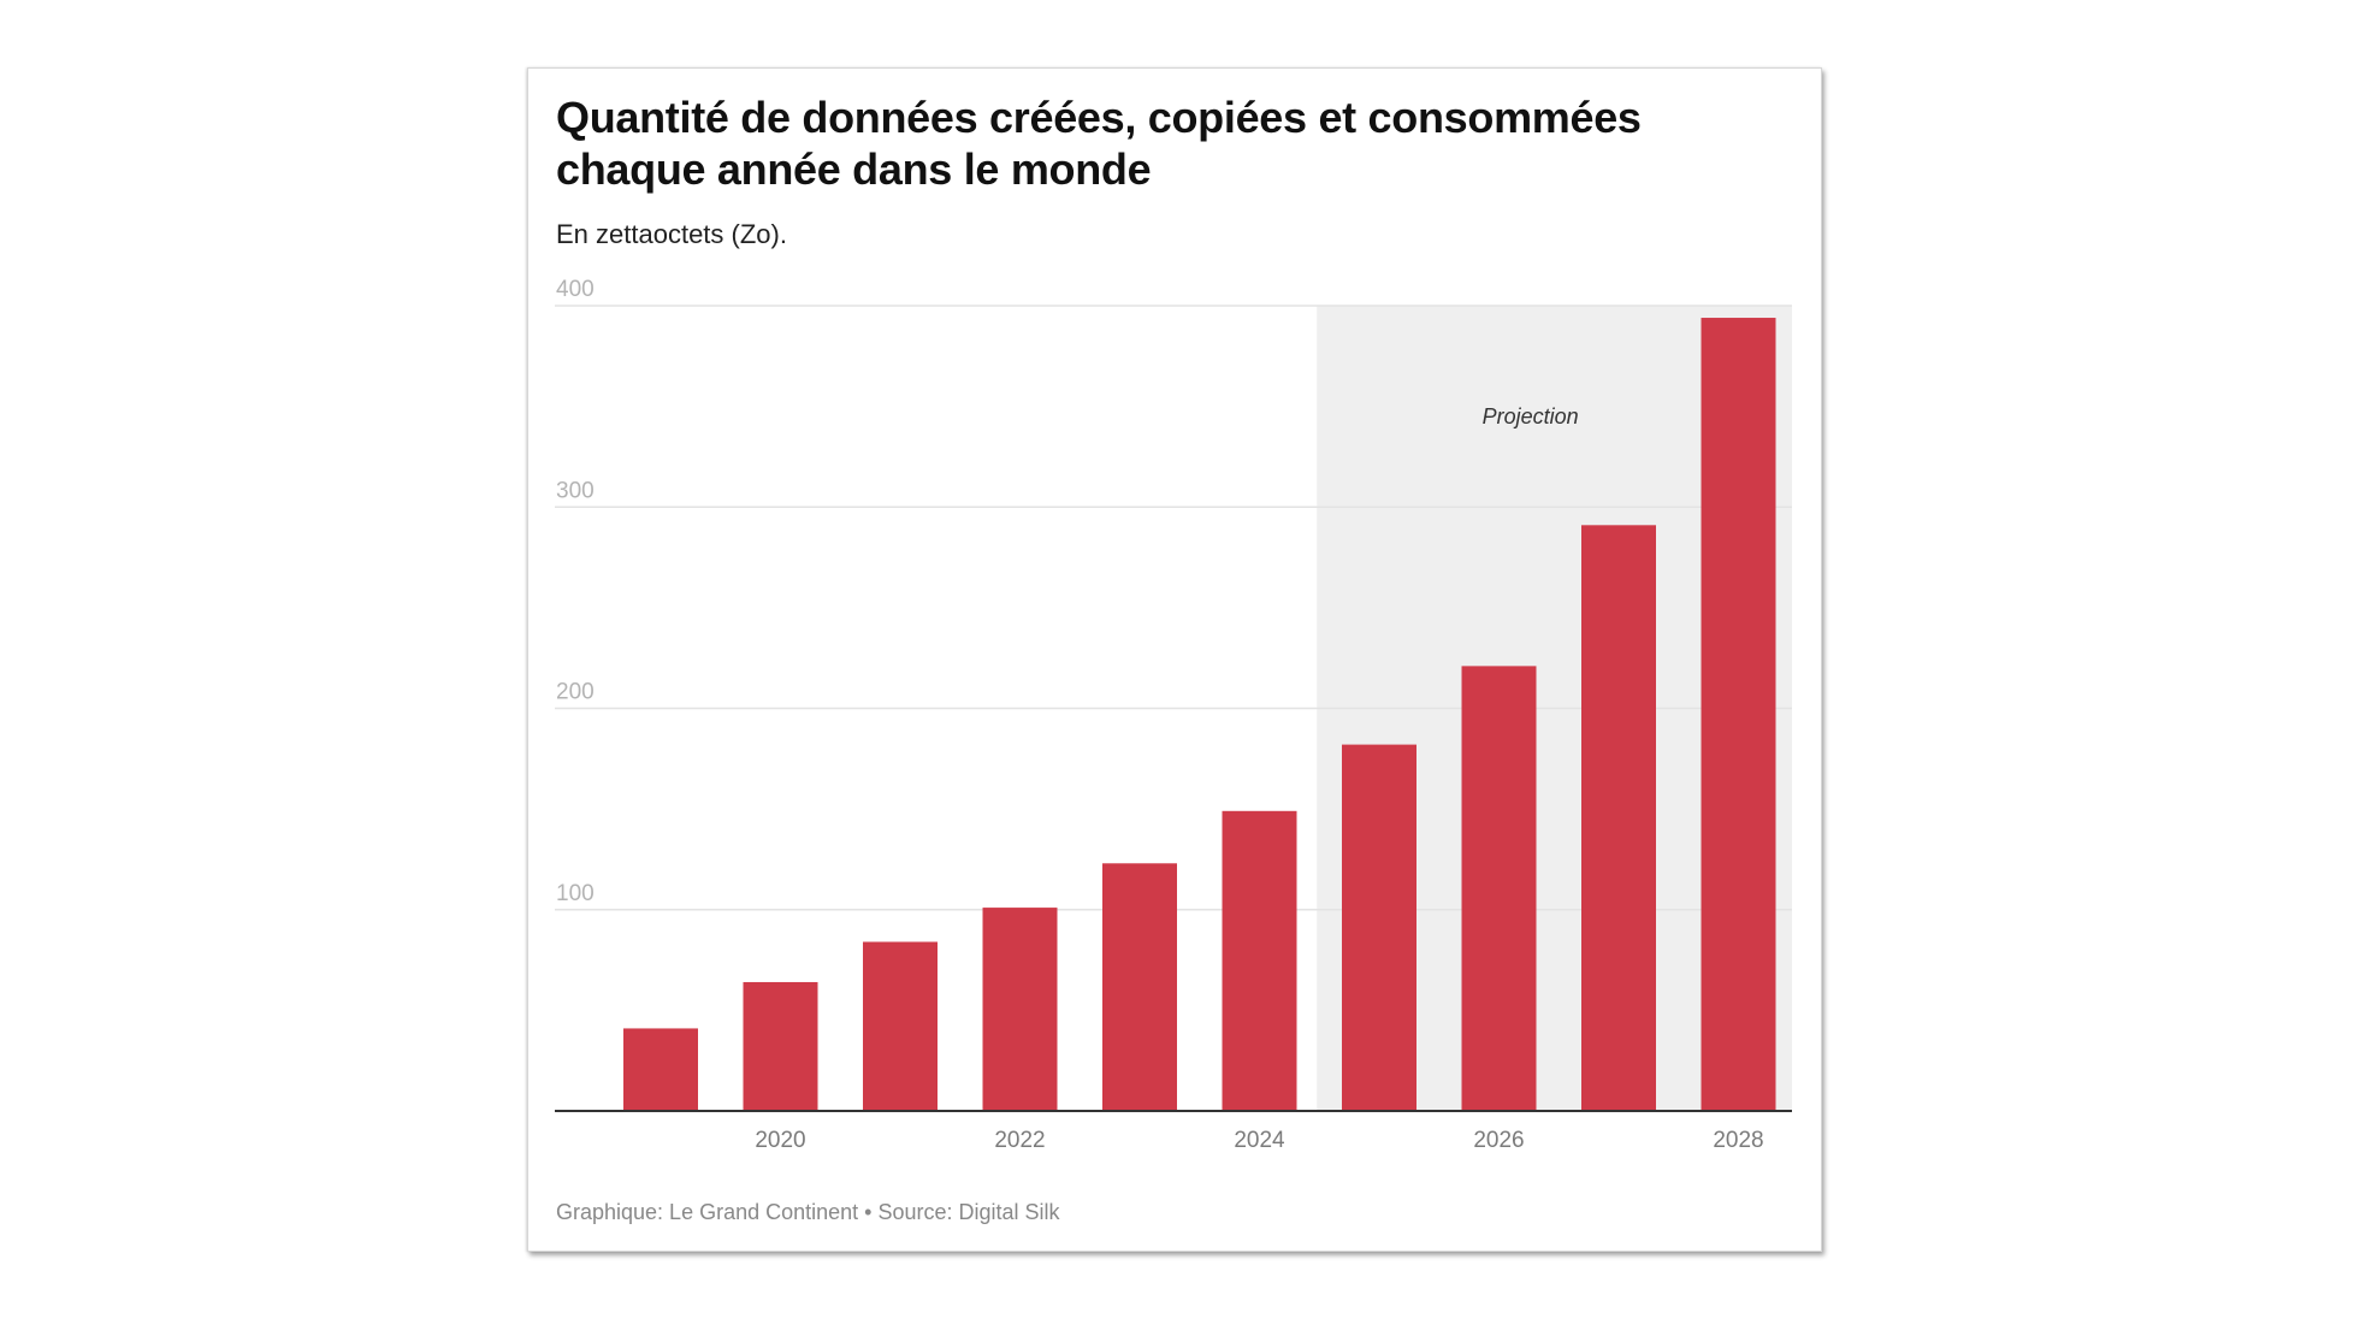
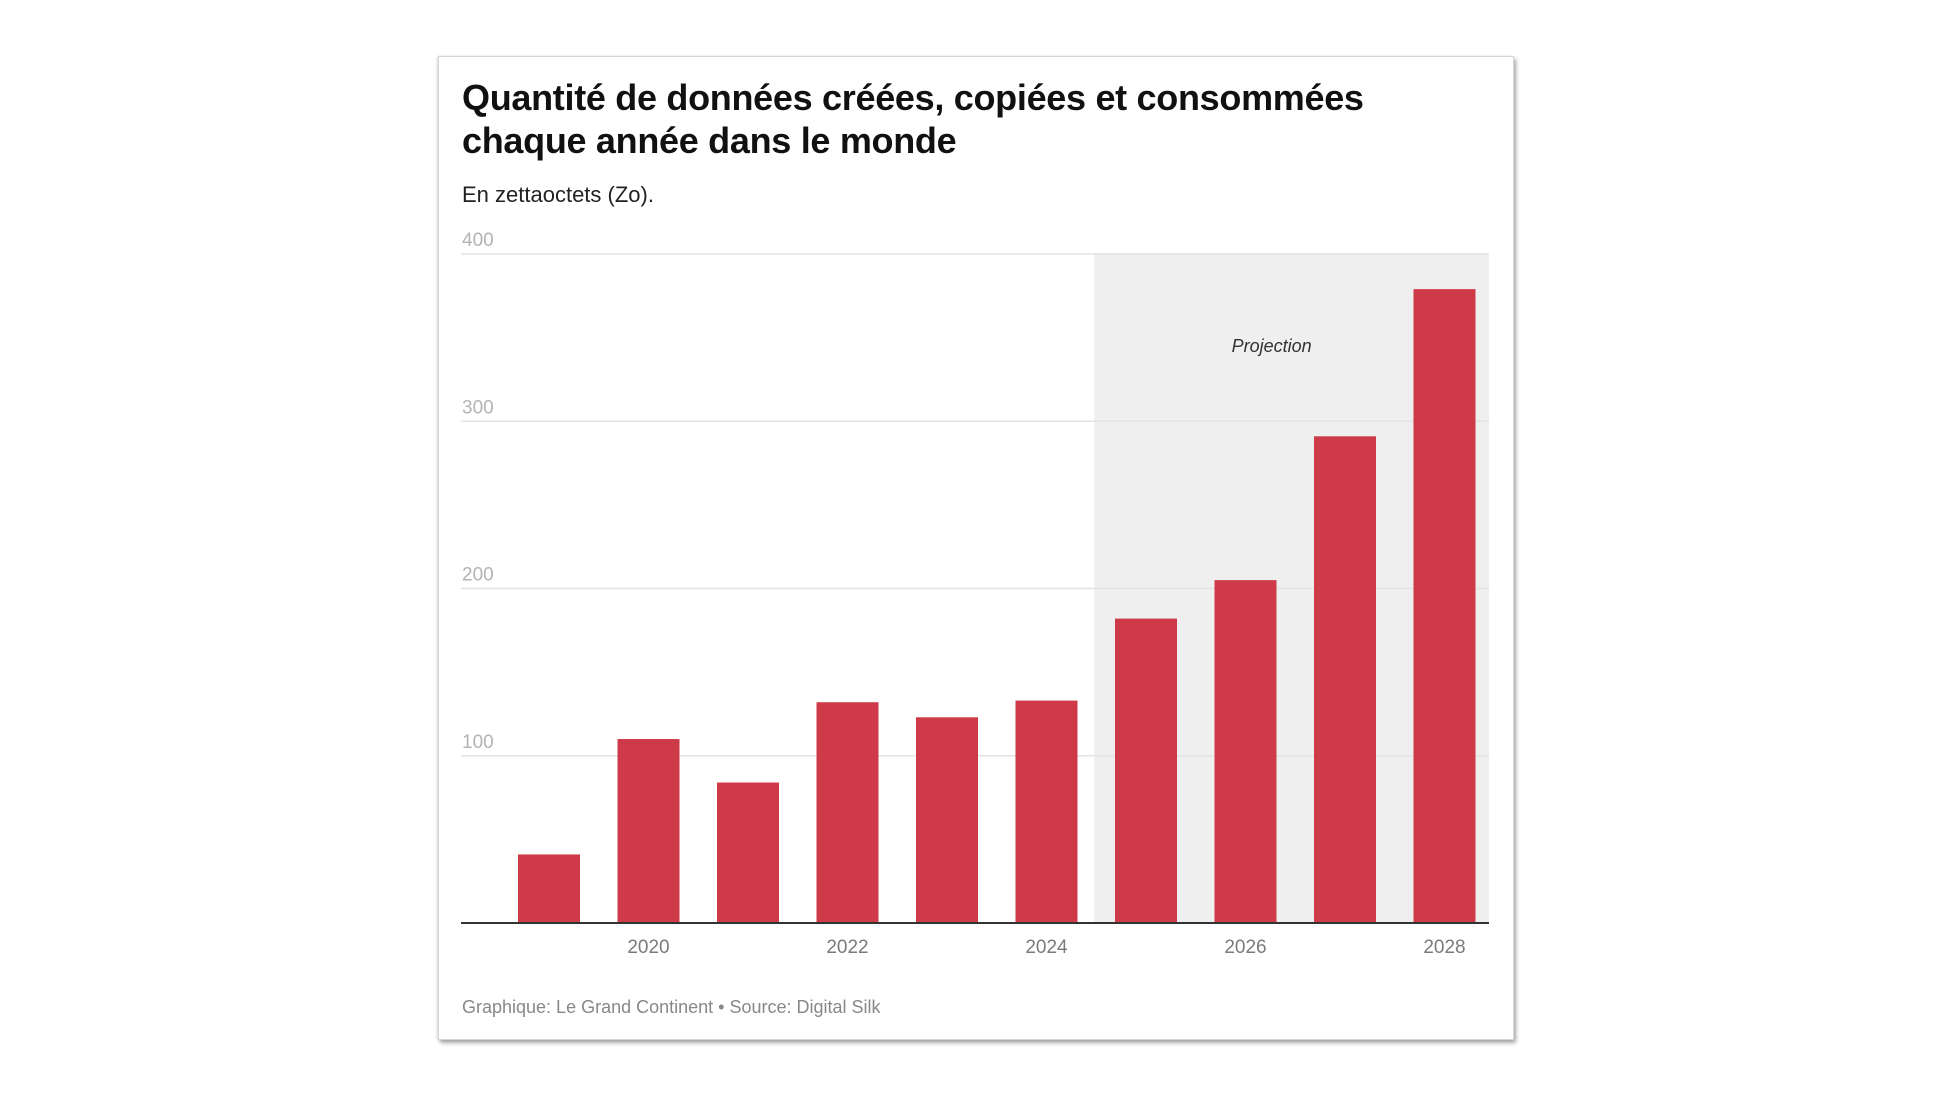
2020: 64 -> 110
2022: 101 -> 132
2024: 149 -> 133
2026: 221 -> 205
2028: 394 -> 379
